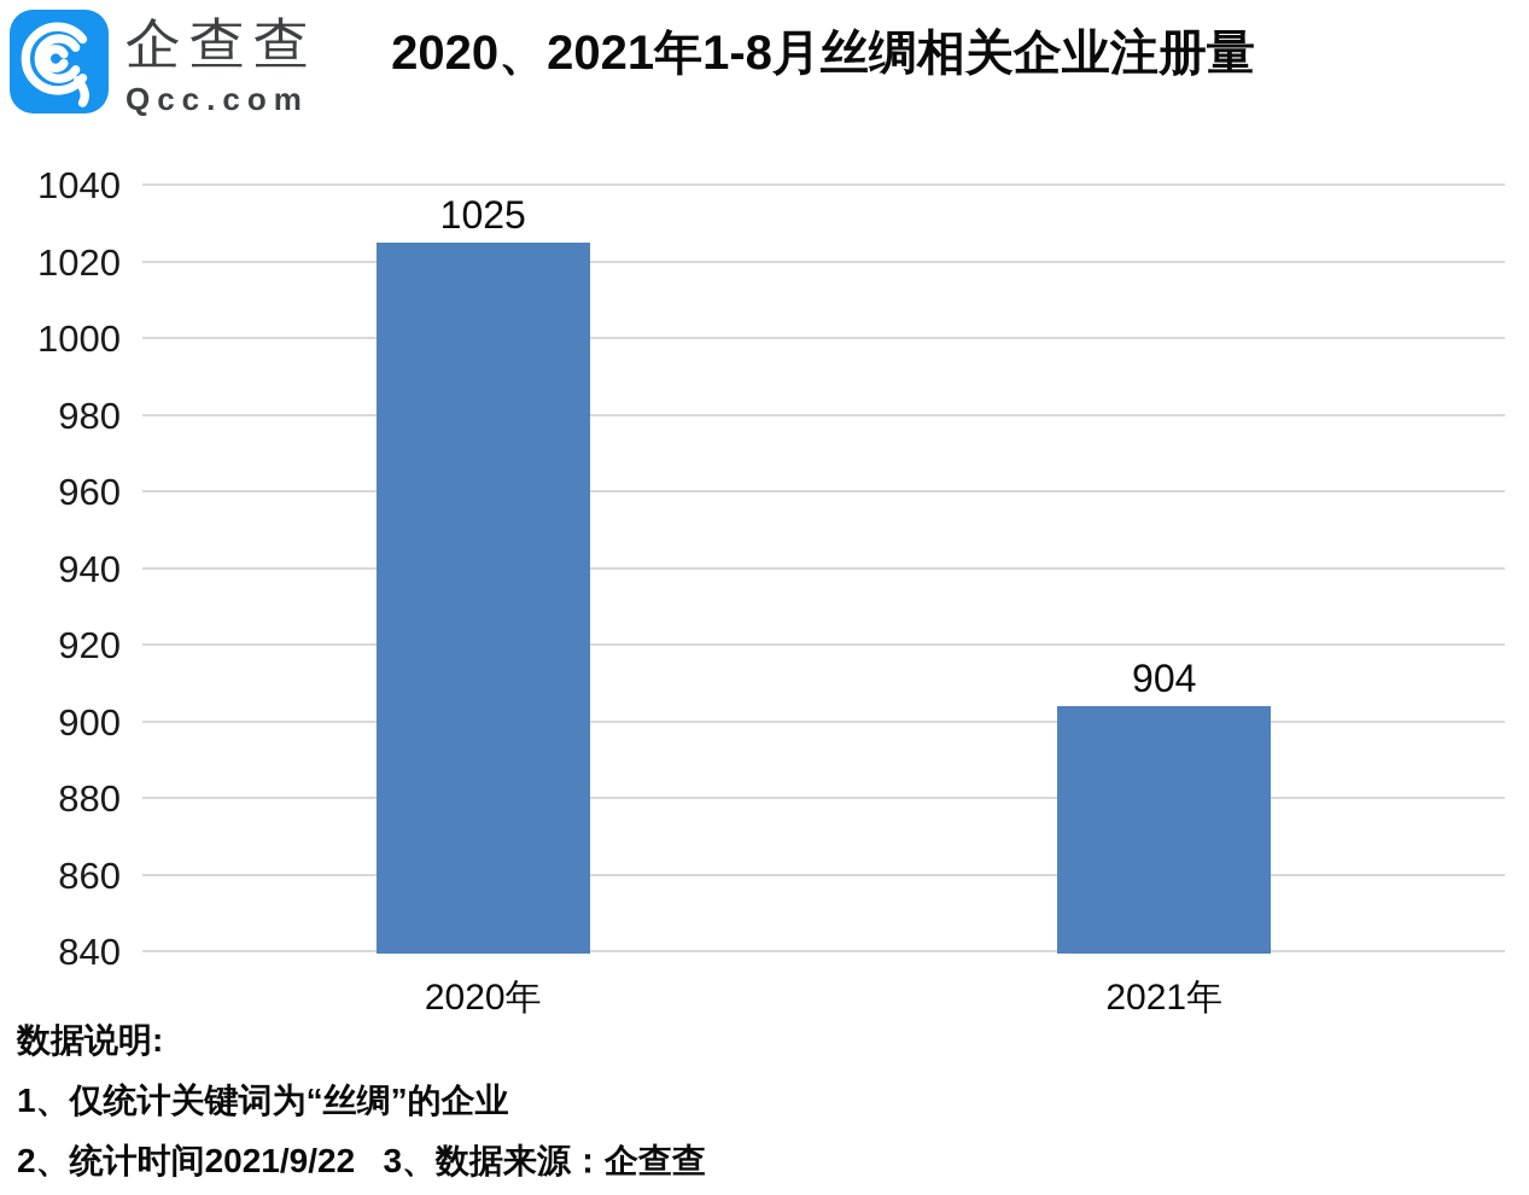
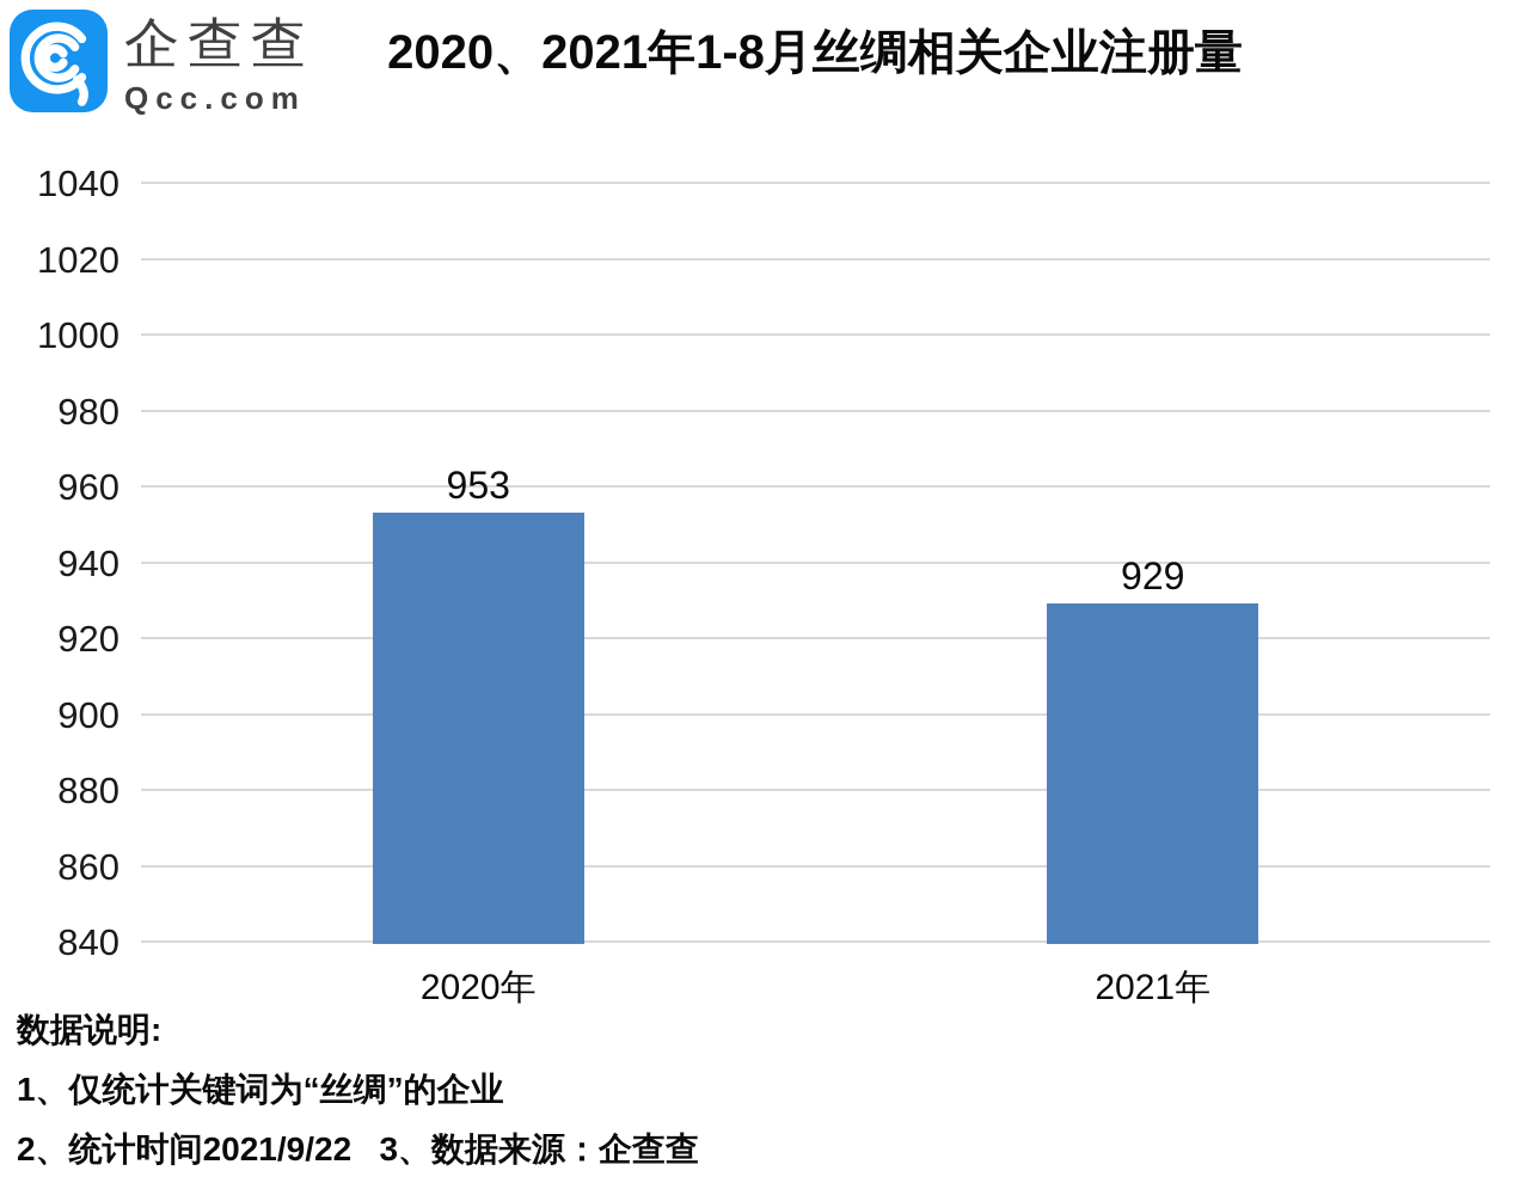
2020年: 1025 -> 953
2021年: 904 -> 929
